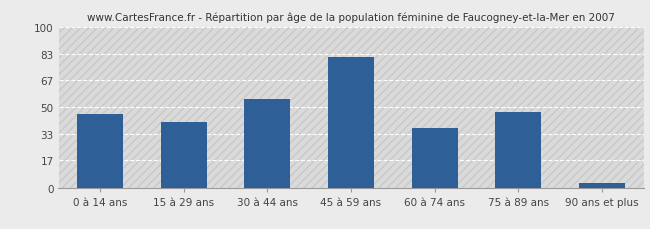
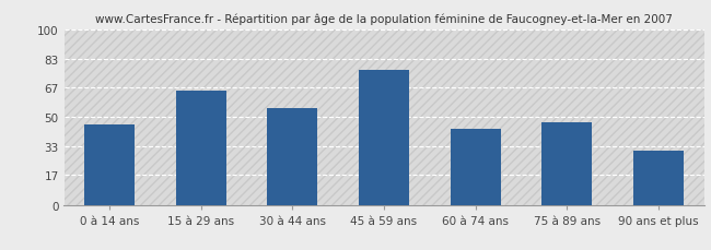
15 à 29 ans: 41 -> 65
45 à 59 ans: 81 -> 77
60 à 74 ans: 37 -> 43
90 ans et plus: 3 -> 31
